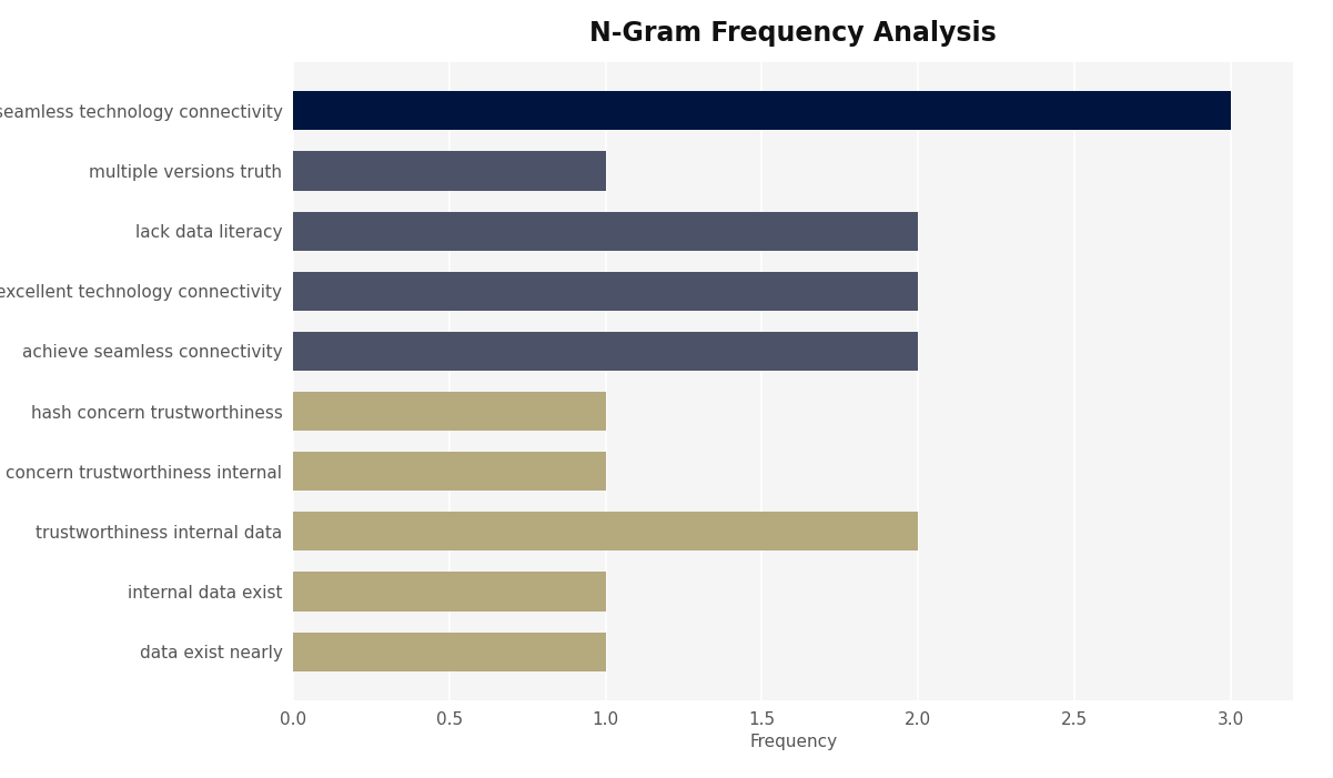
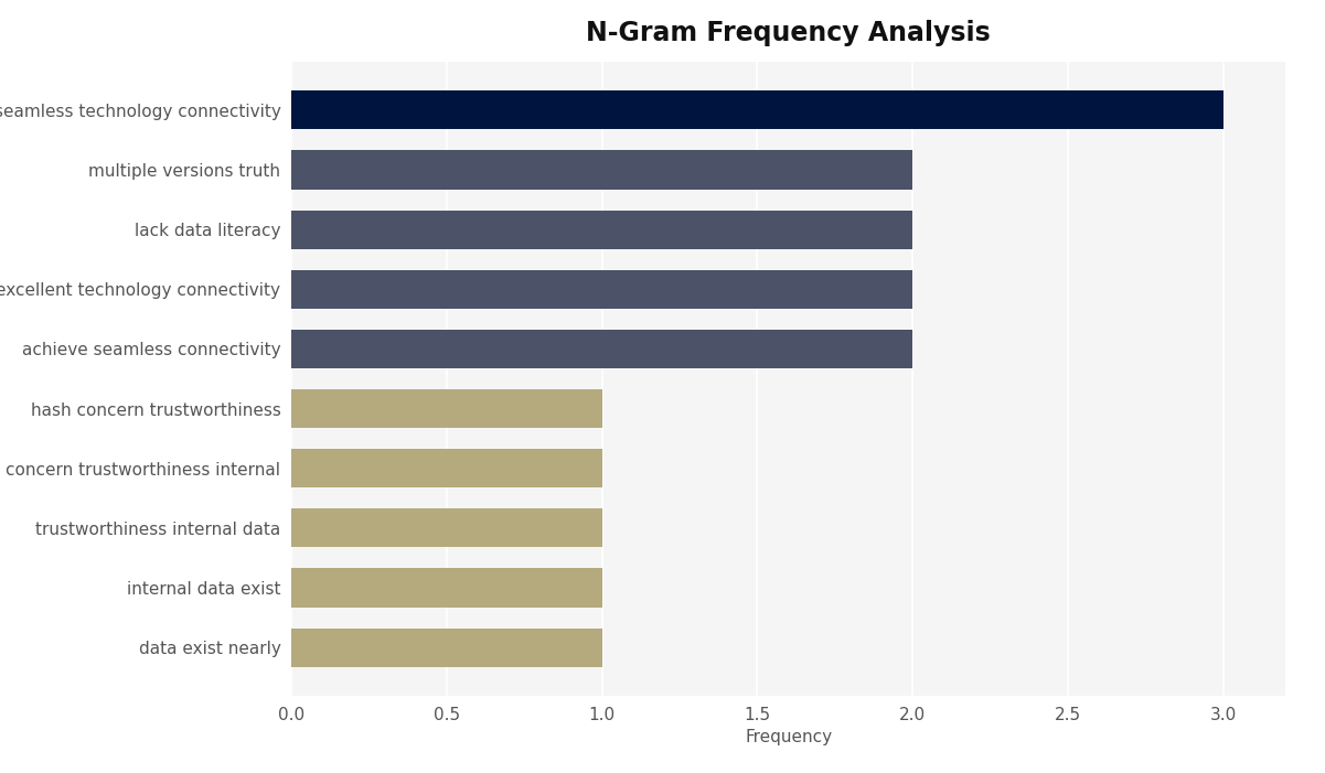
multiple versions truth: 1 -> 2
trustworthiness internal data: 2 -> 1
